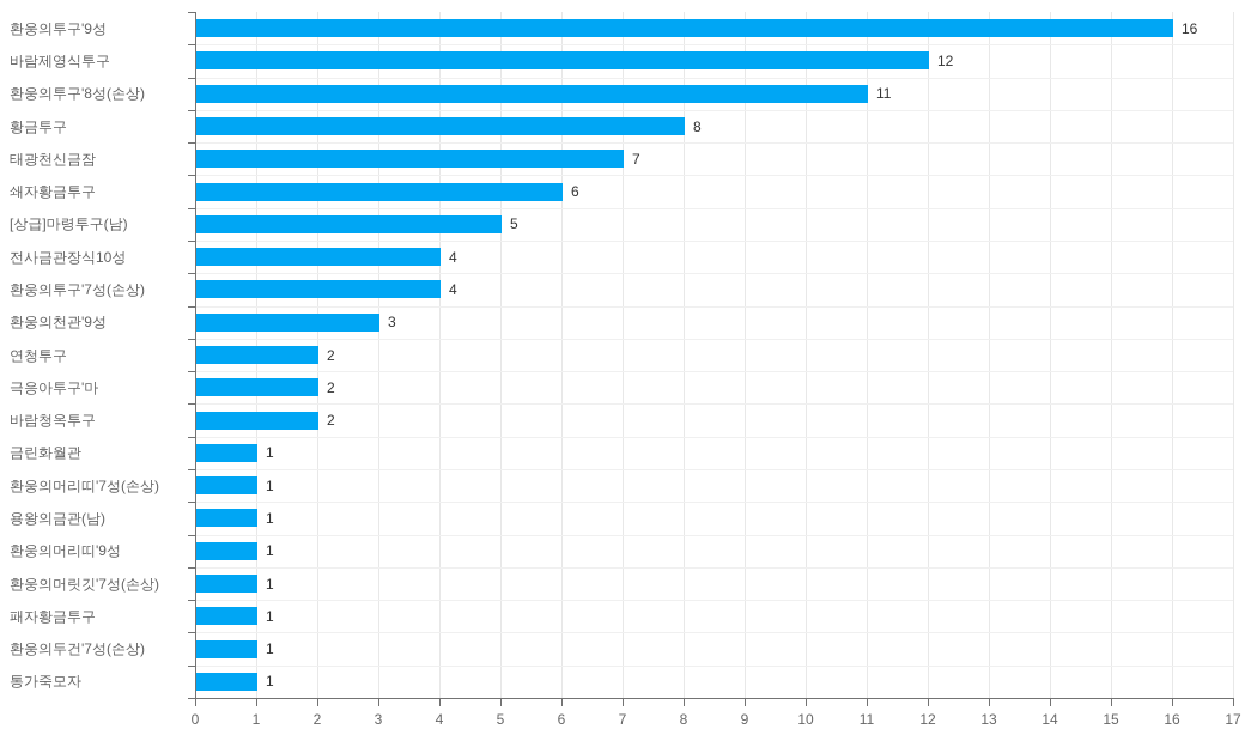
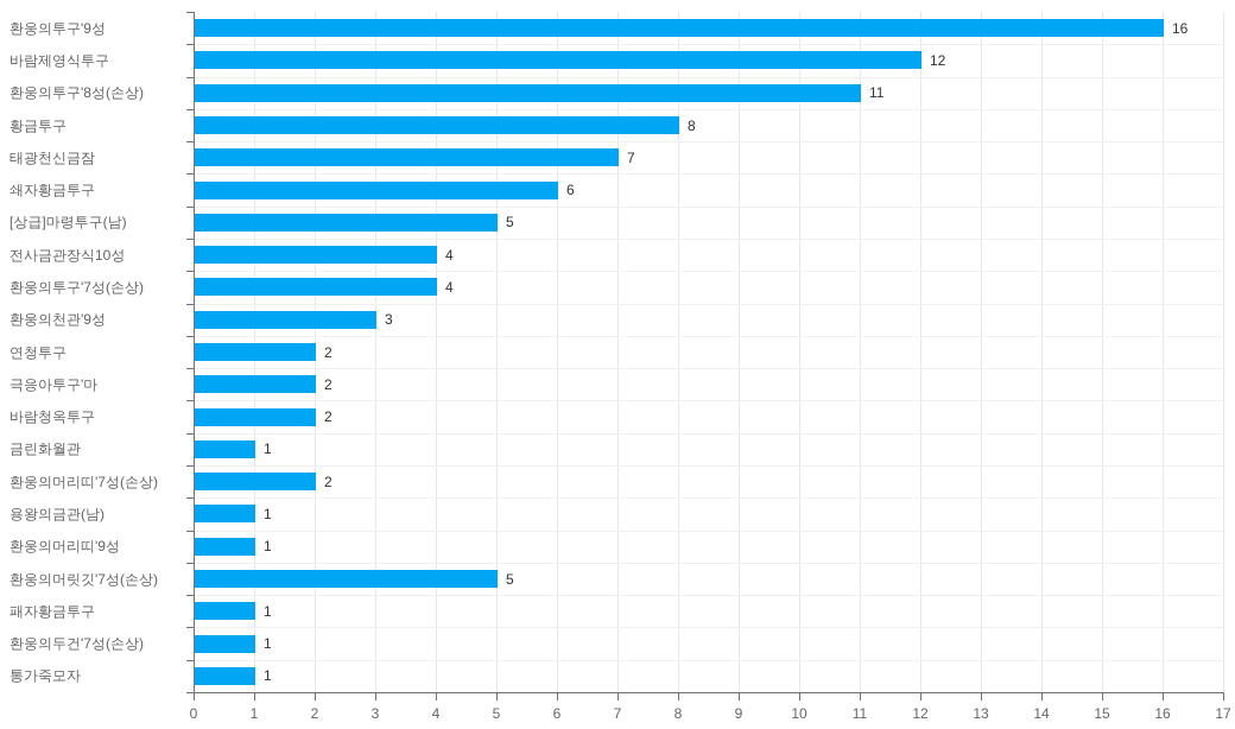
환웅의머리띠'7성(손상): 1 -> 2
환웅의머릿깃'7성(손상): 1 -> 5
